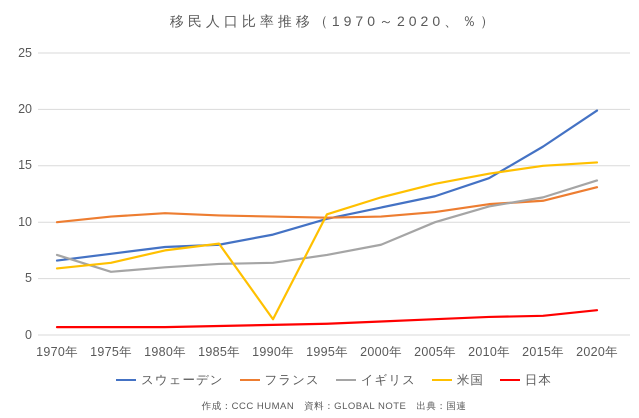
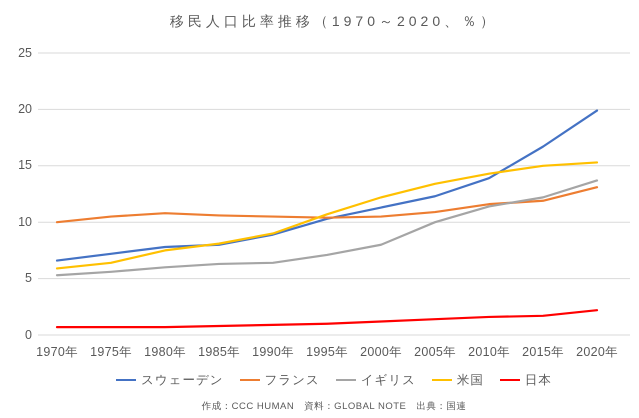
イギリス/1970年: 7.1 -> 5.3
米国/1990年: 1.4 -> 9.0
